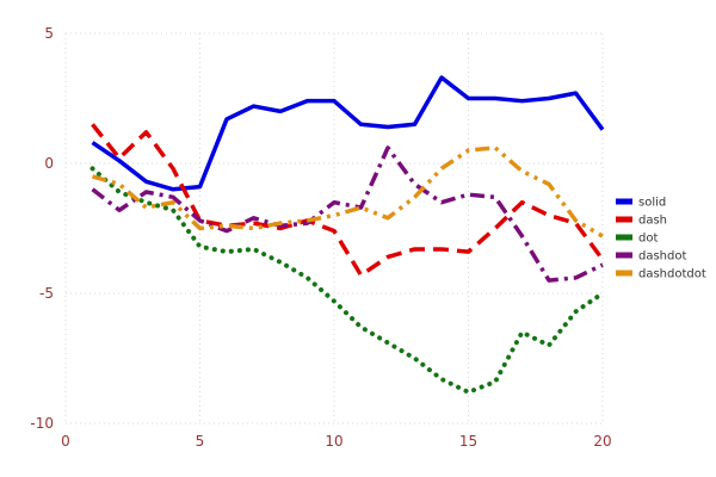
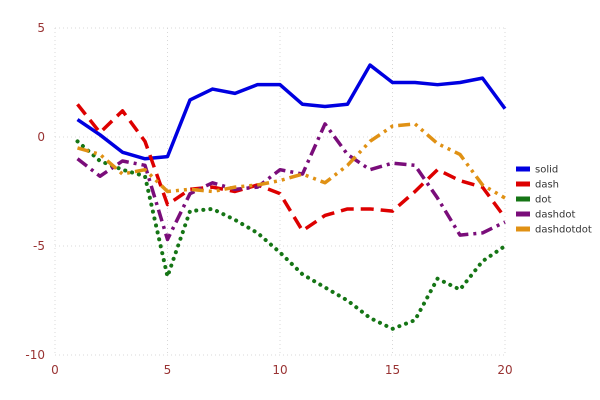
dash/5: -2.2 -> -3.1
dot/5: -3.2 -> -6.4
dashdot/5: -2.2 -> -4.7
